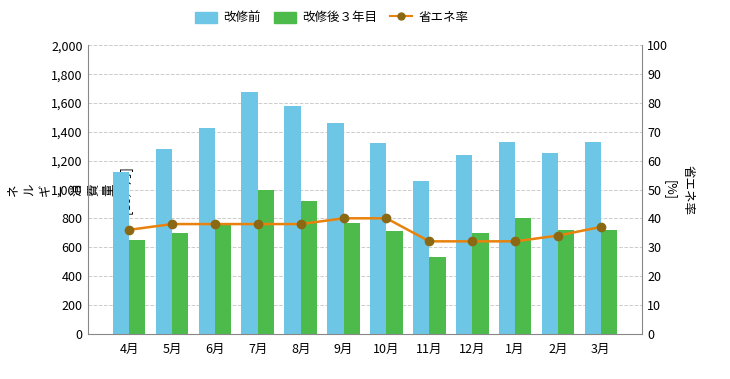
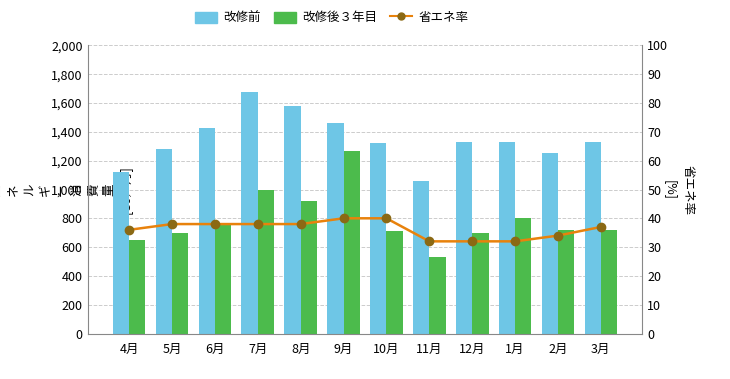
改修後３年目/9月: 770 -> 1,270
改修前/12月: 1,240 -> 1,330
